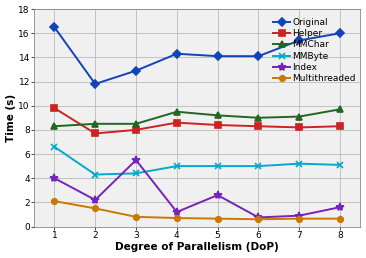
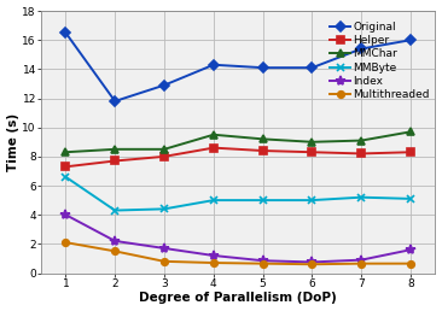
Helper/1: 9.8 -> 7.3
Index/3: 5.5 -> 1.7
Index/5: 2.6 -> 0.8
